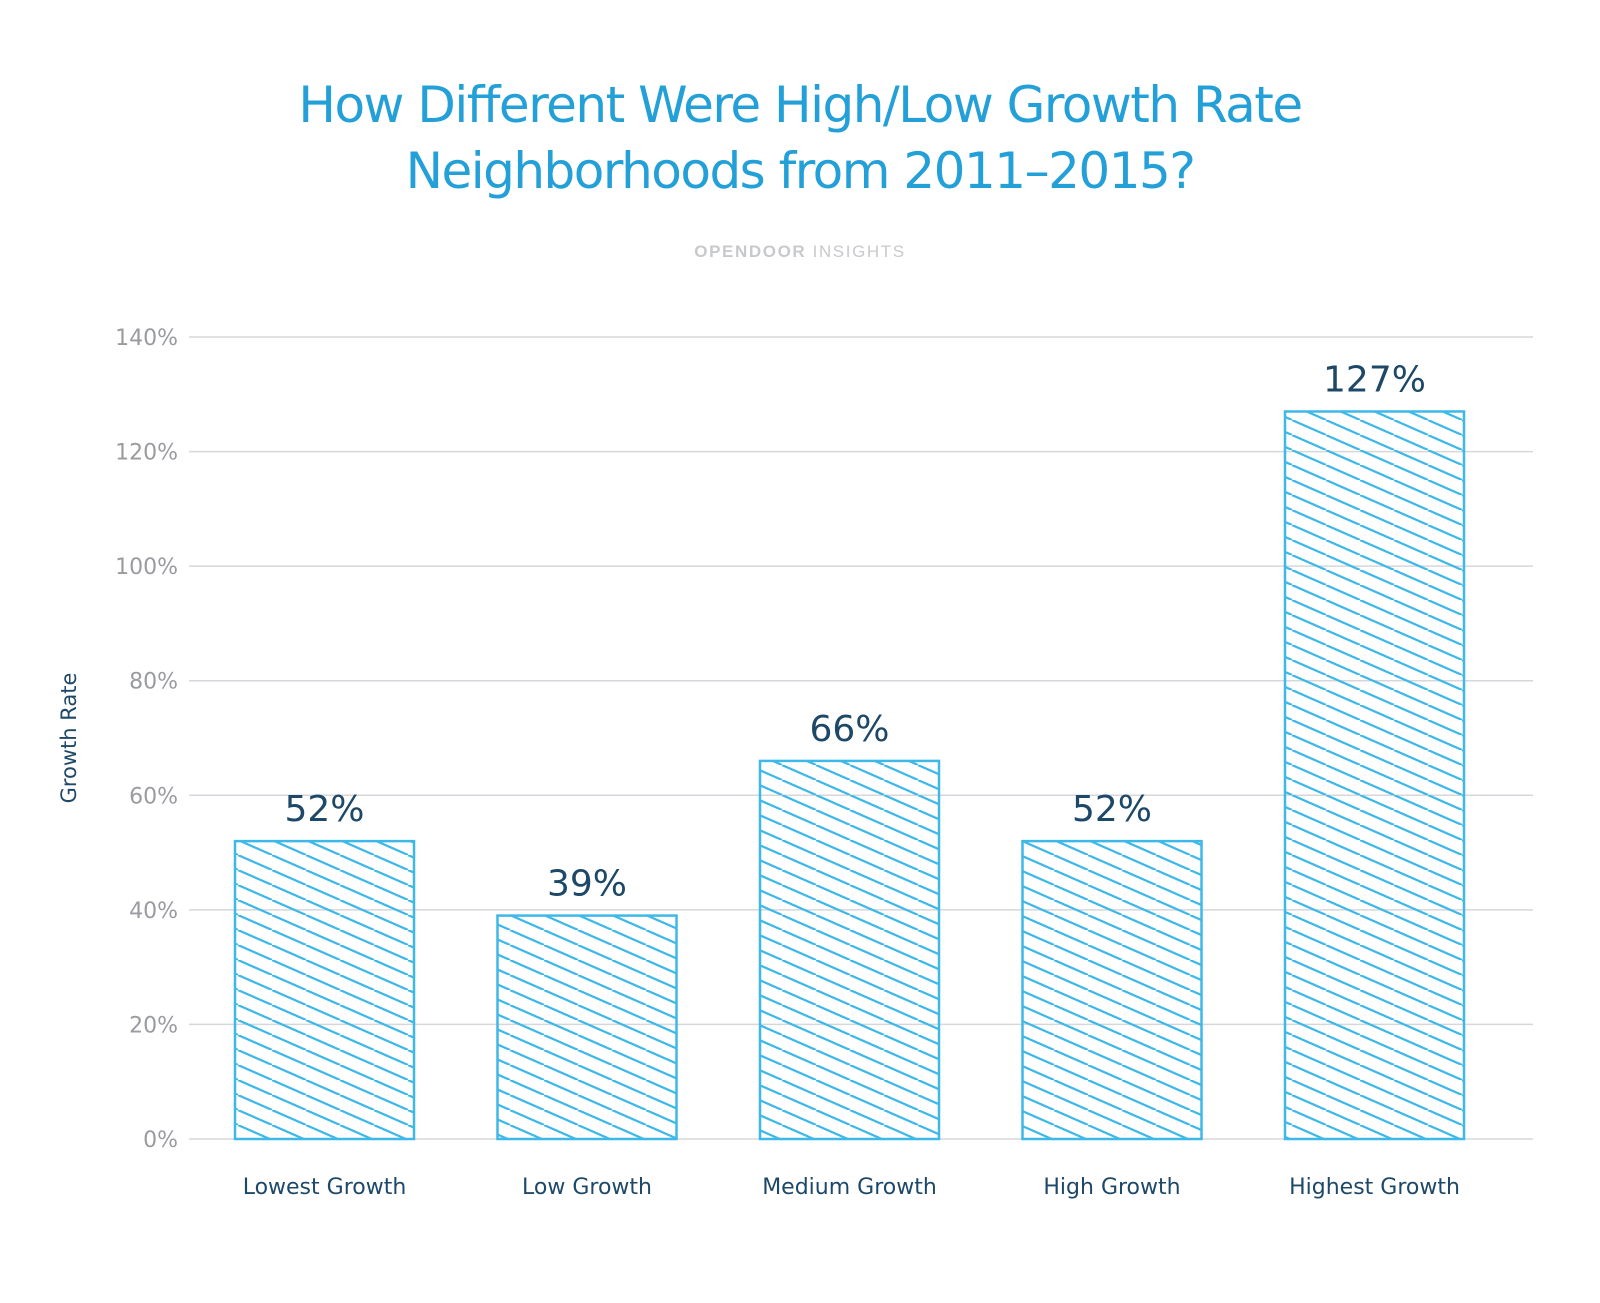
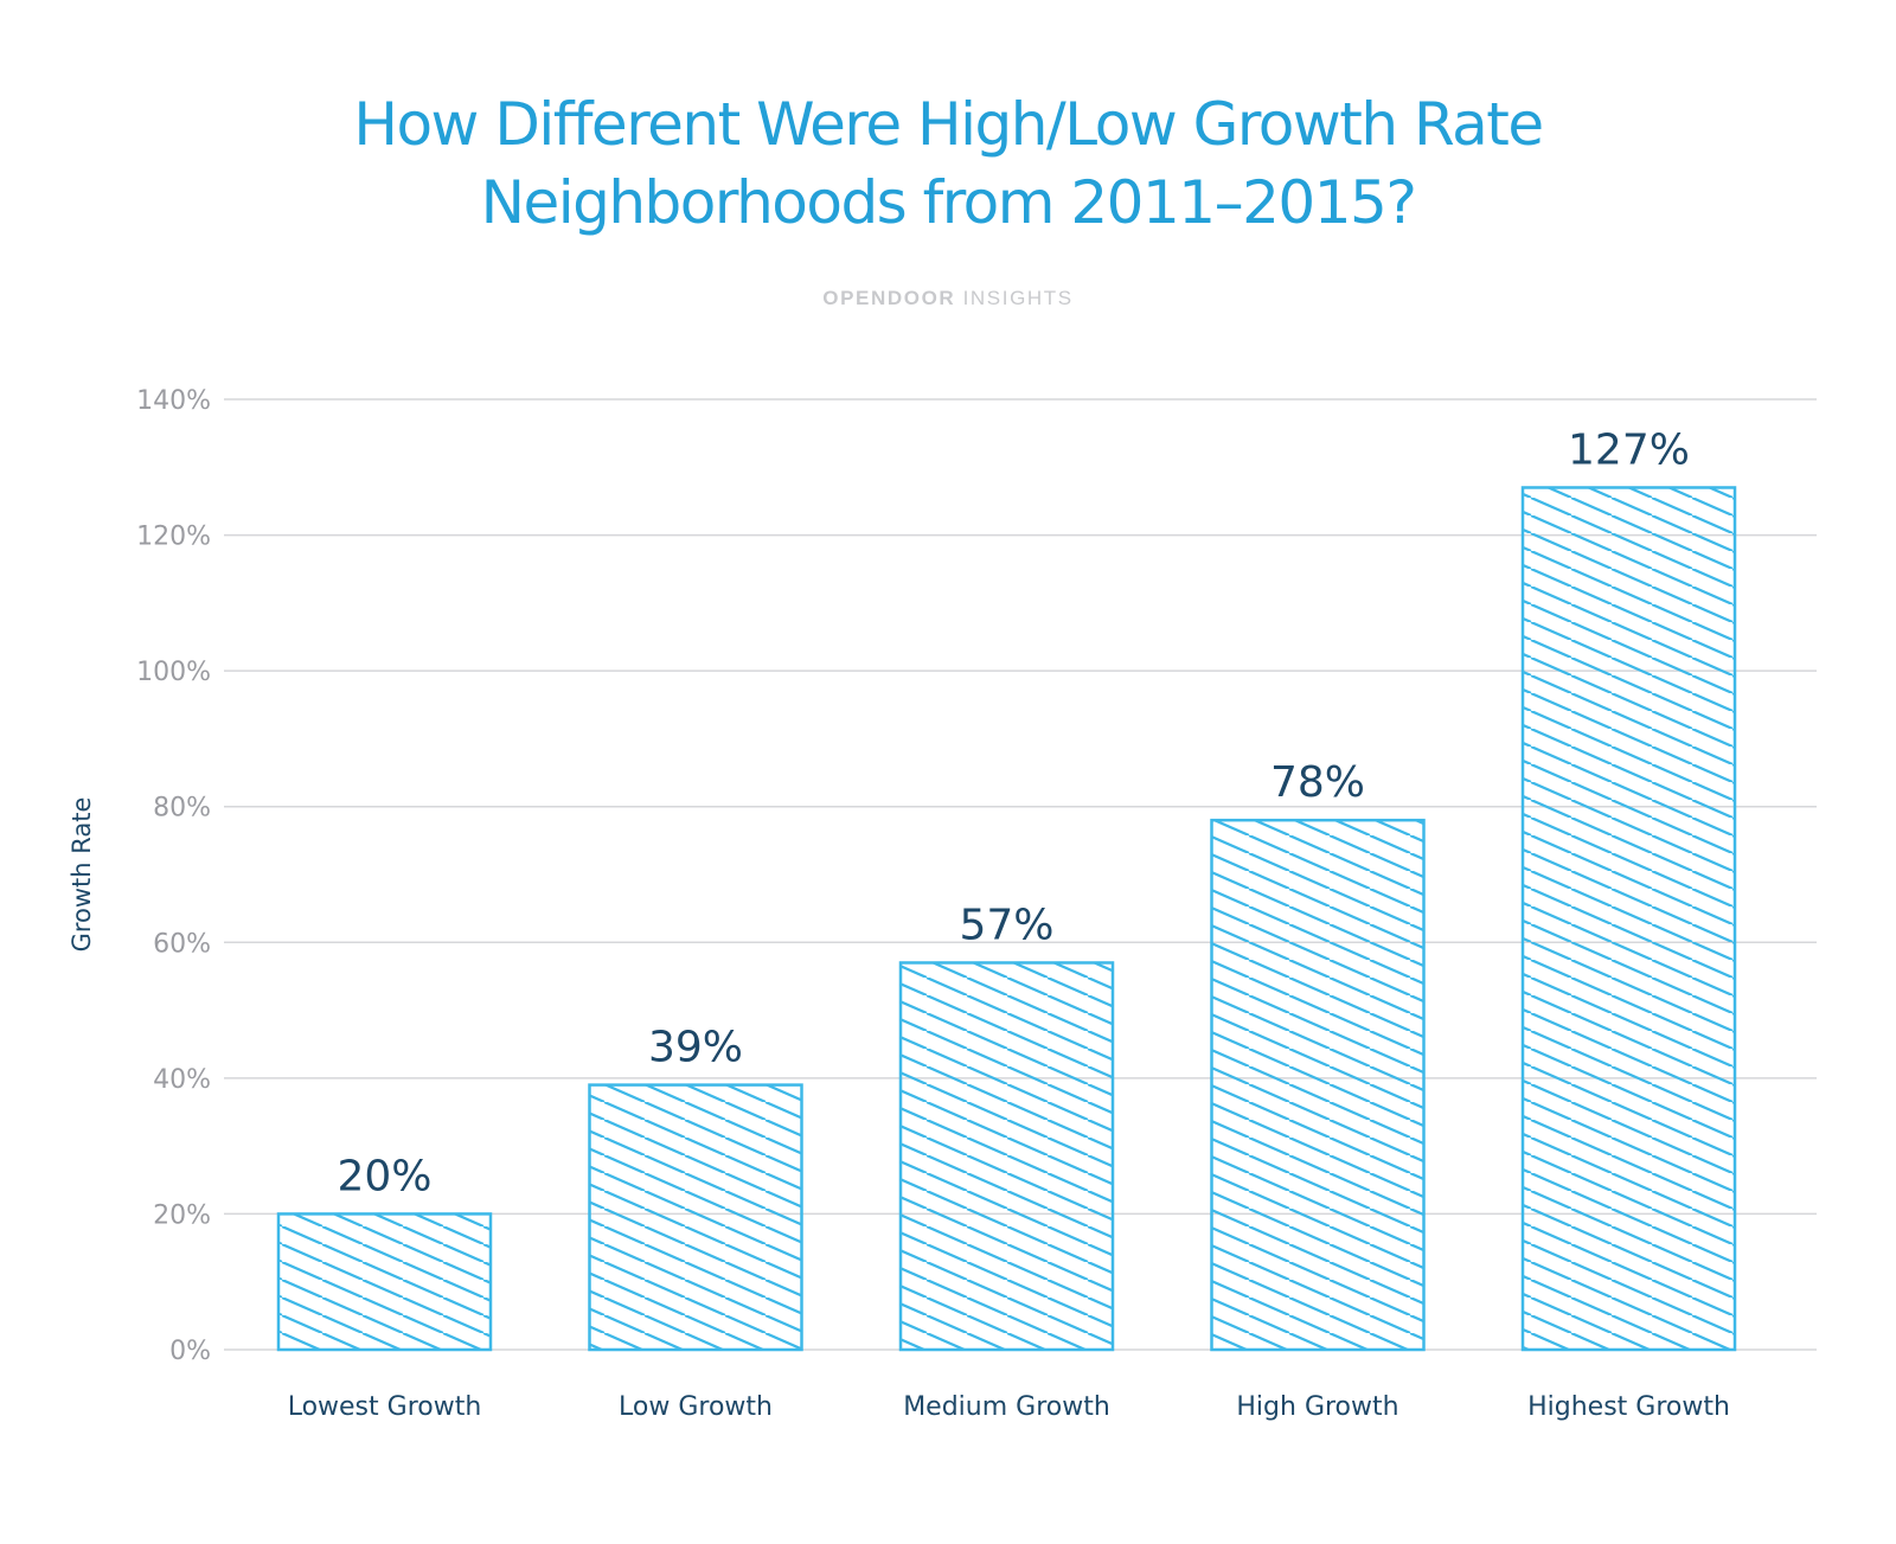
Lowest Growth: 52% -> 20%
Medium Growth: 66% -> 57%
High Growth: 52% -> 78%
